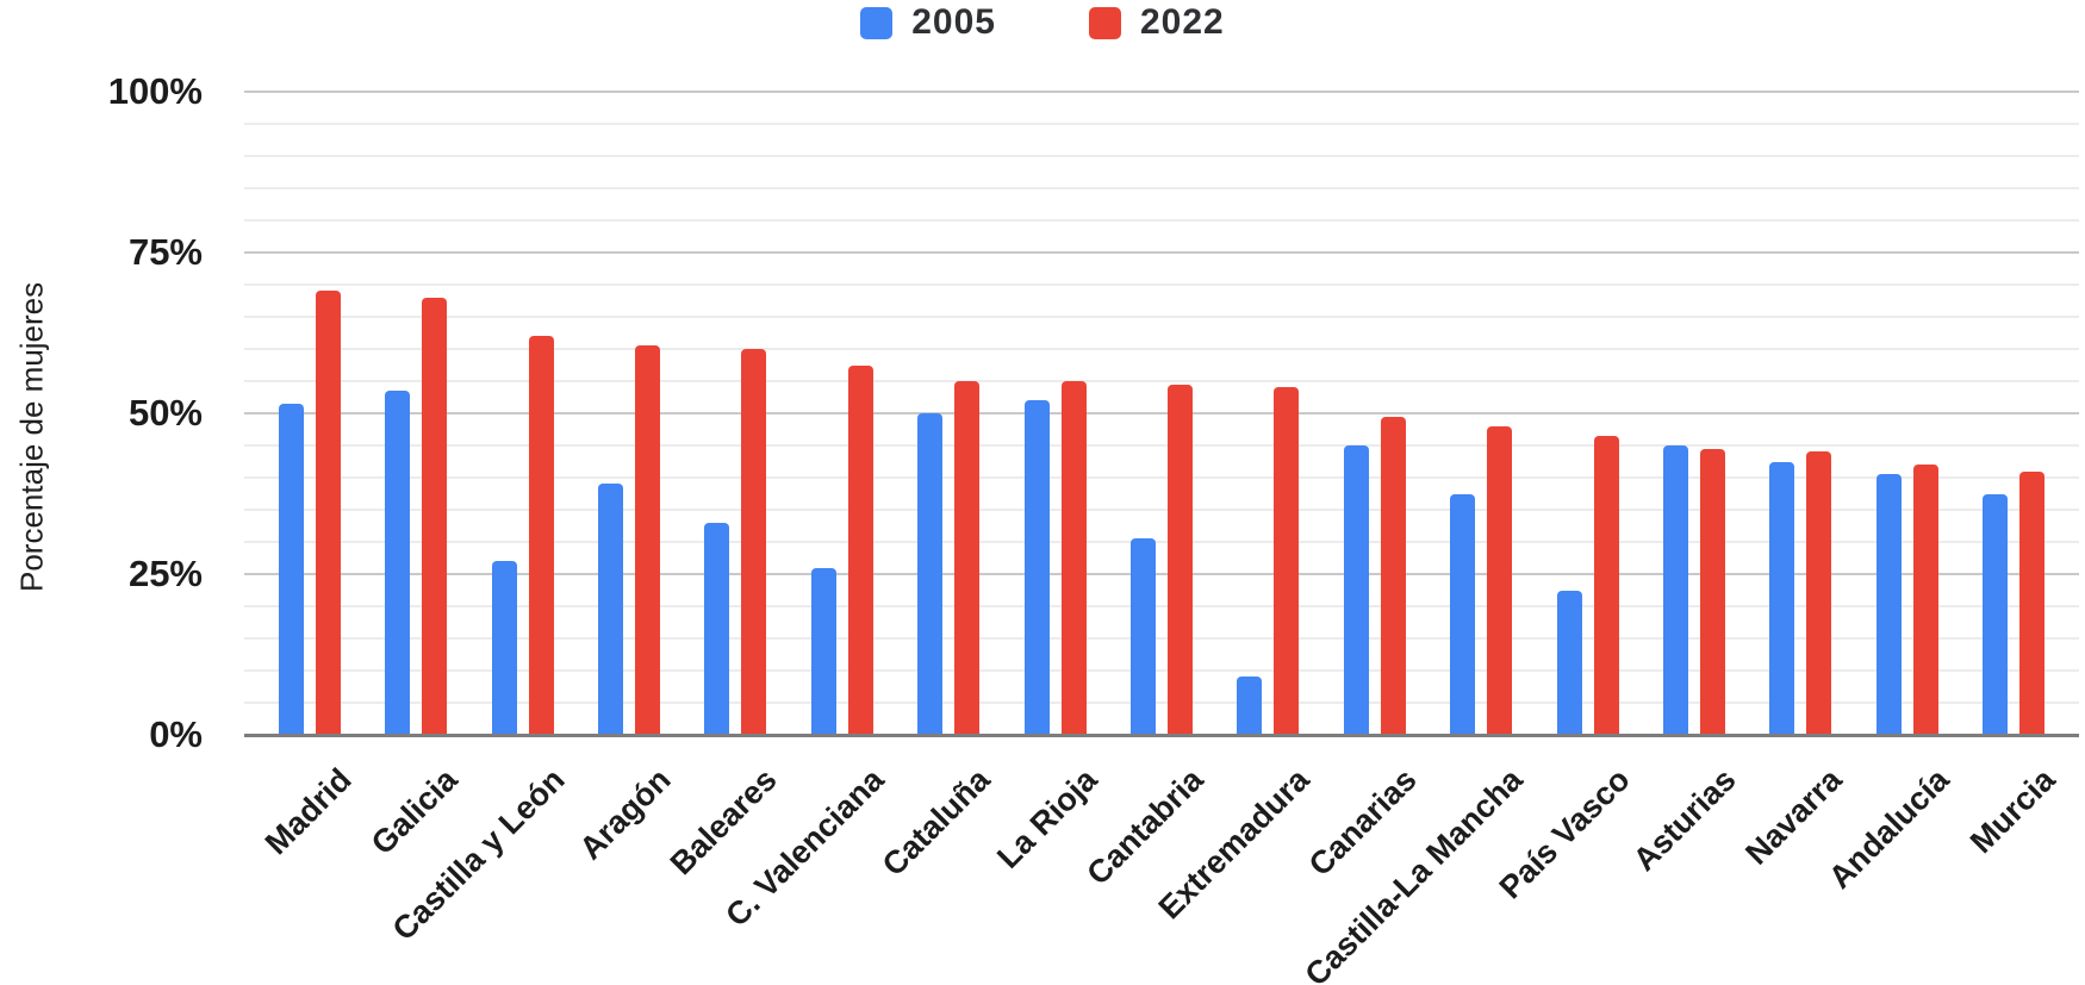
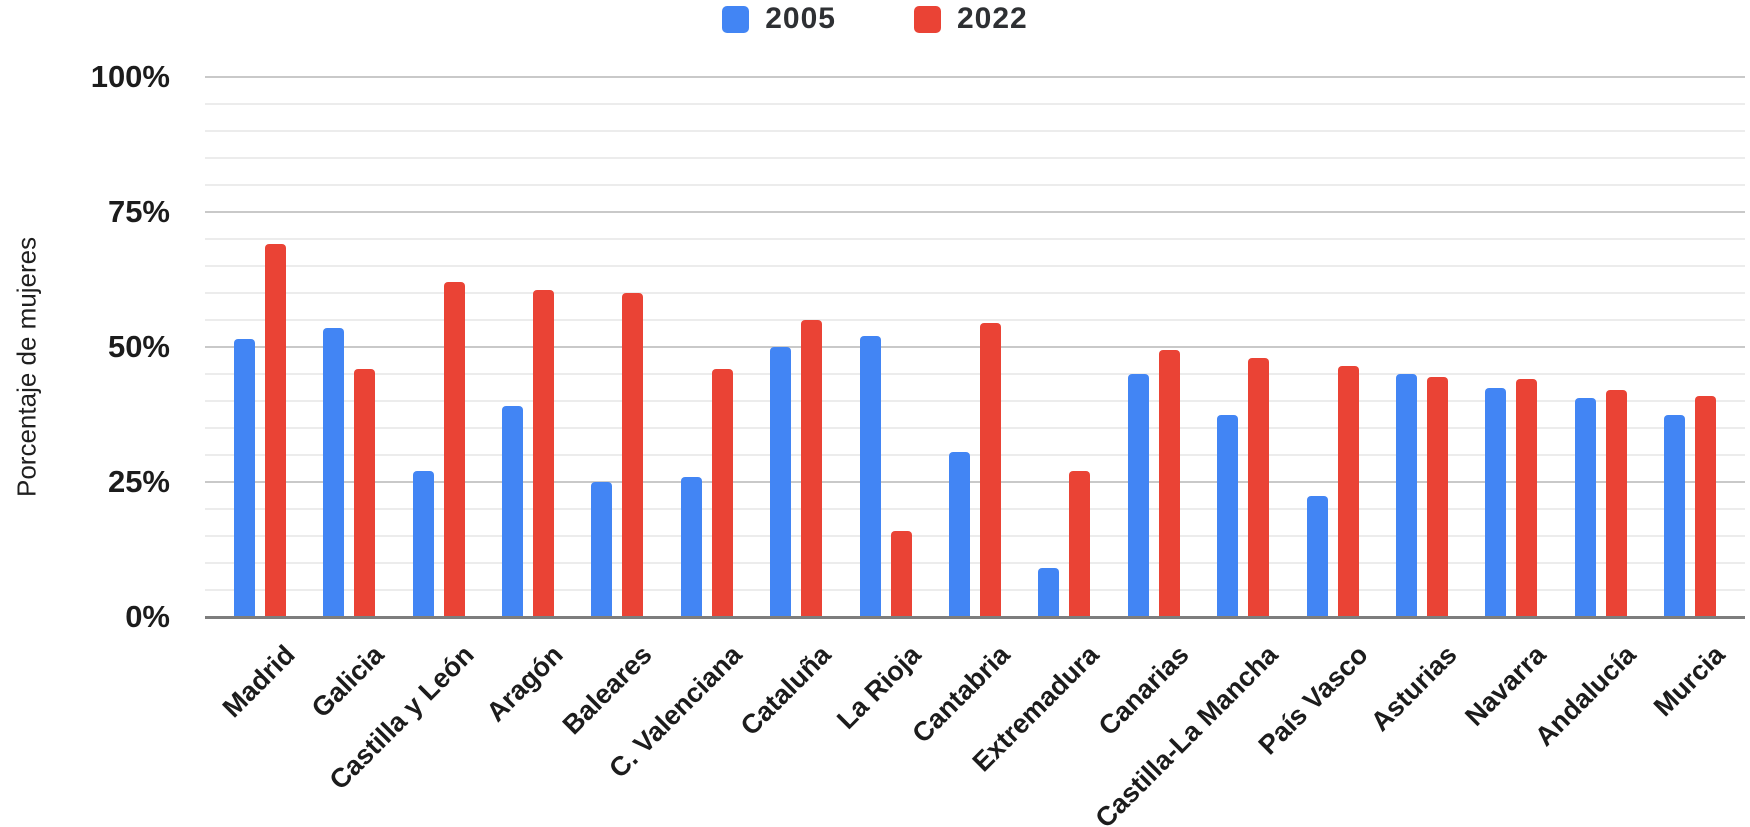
2022/Galicia: 68% -> 46%
2005/Baleares: 33% -> 25%
2022/C. Valenciana: 58% -> 46%
2022/La Rioja: 55% -> 16%
2022/Extremadura: 54% -> 27%
